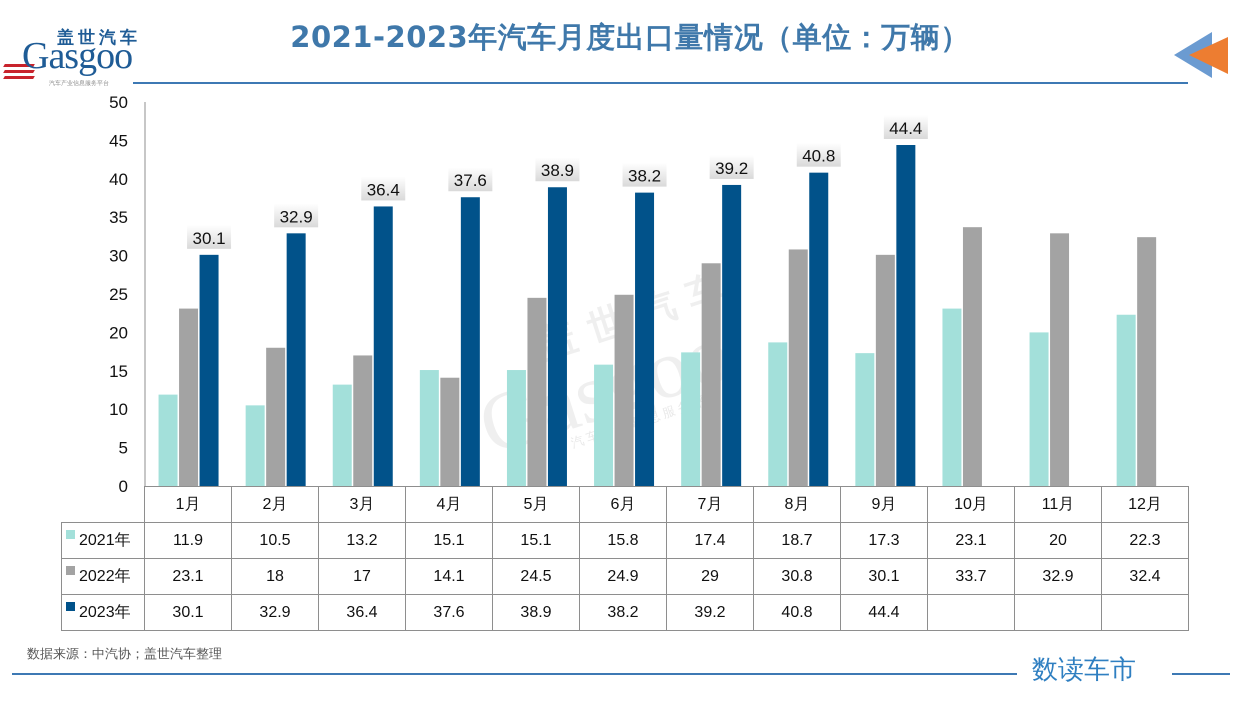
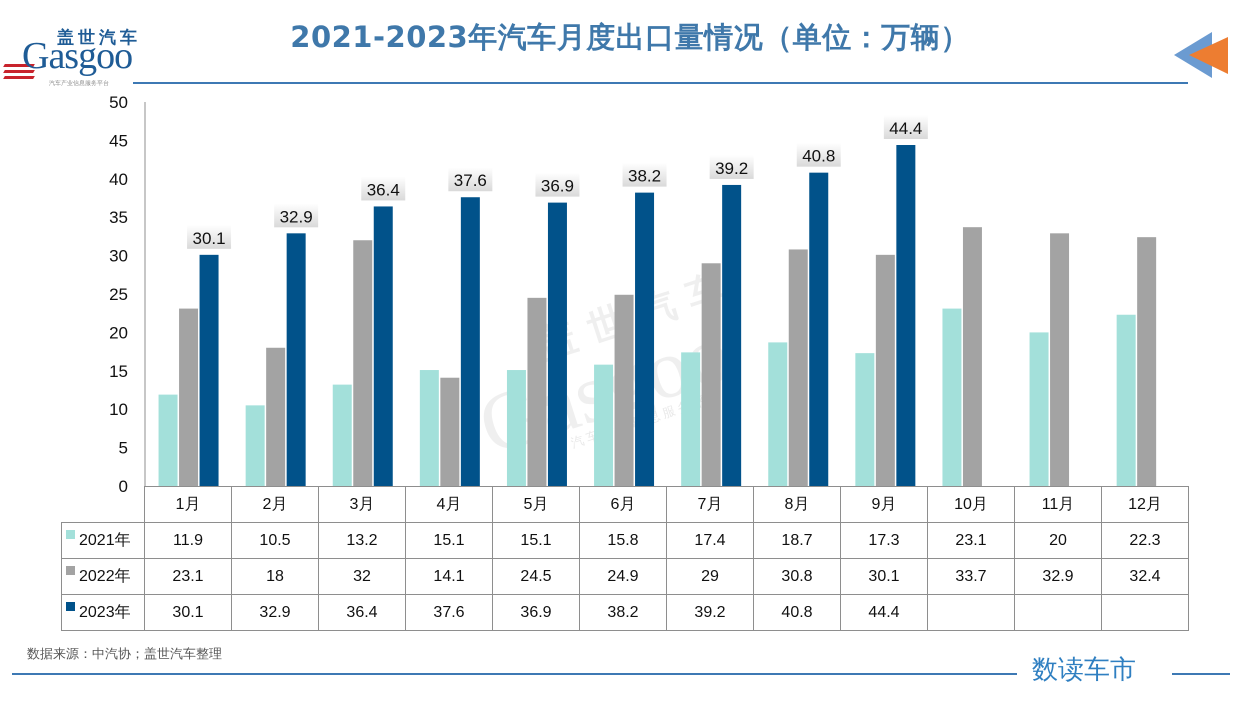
2022年/3月: 17 -> 32
2023年/5月: 38.9 -> 36.9
